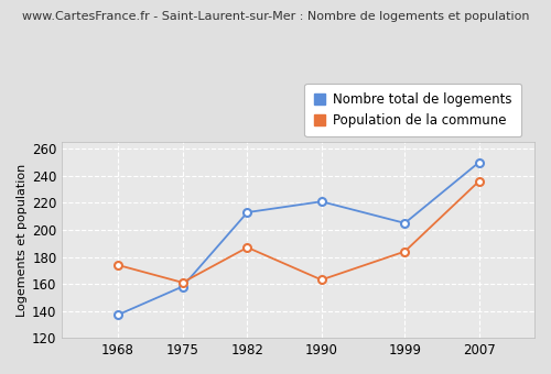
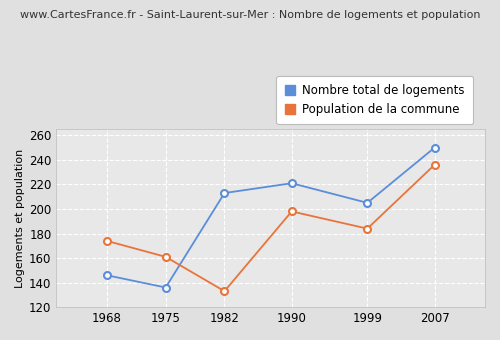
Nombre total de logements/1968: 137 -> 146
Nombre total de logements/1975: 158 -> 136
Population de la commune/1982: 187 -> 133
Population de la commune/1990: 163 -> 198
